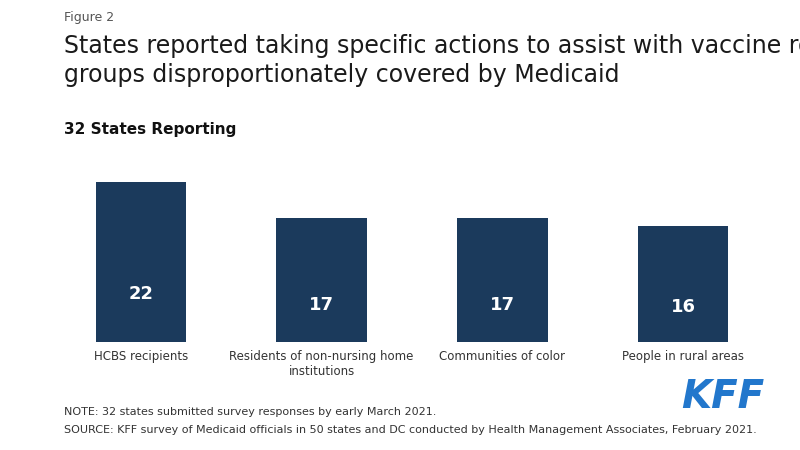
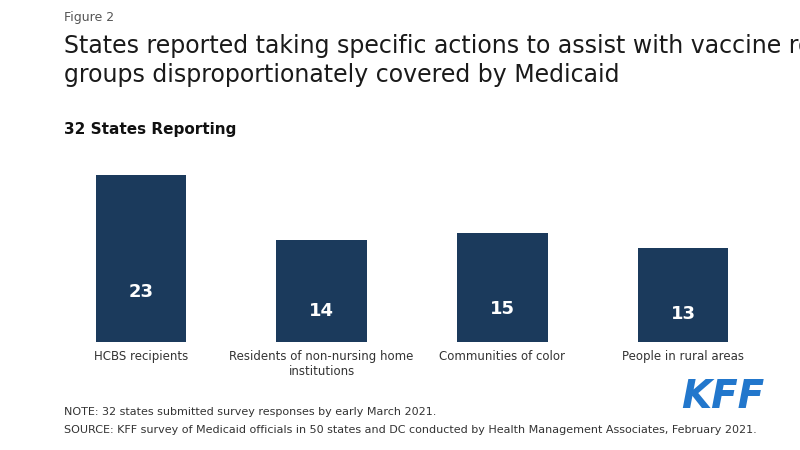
HCBS recipients: 22 -> 23
Residents of non-nursing home institutions: 17 -> 14
Communities of color: 17 -> 15
People in rural areas: 16 -> 13
